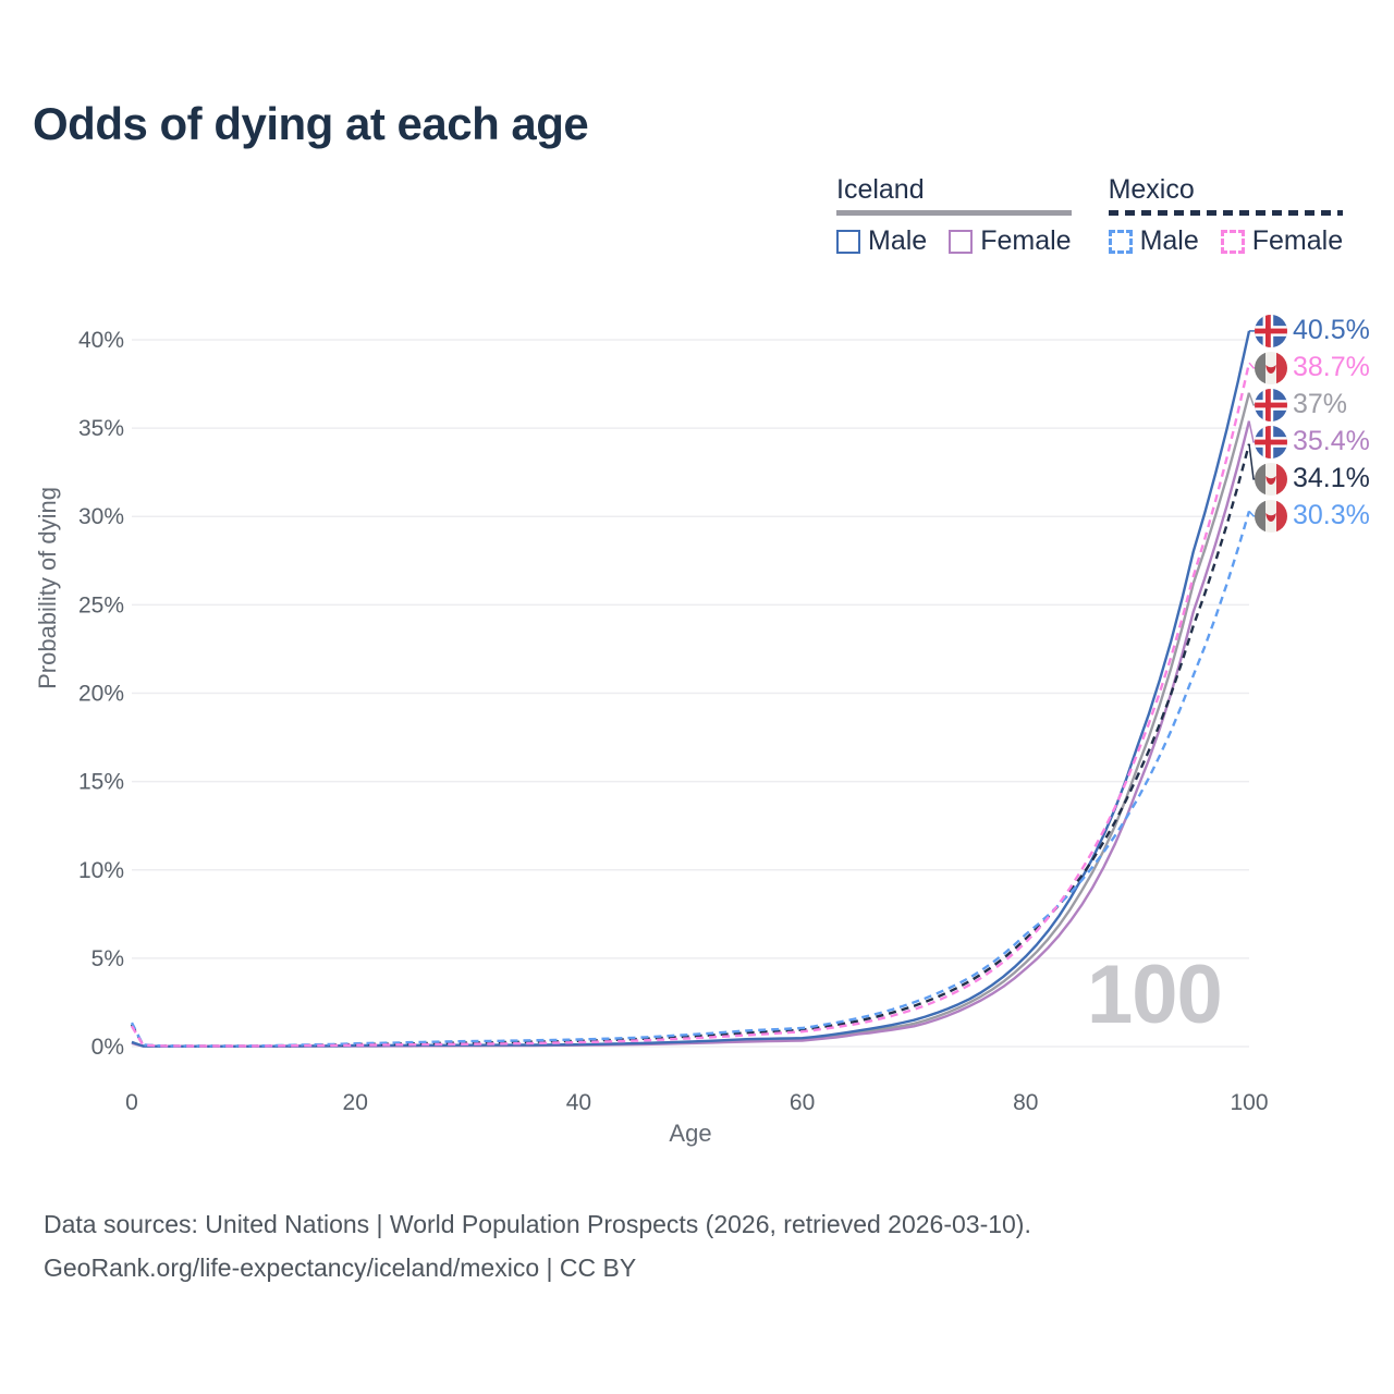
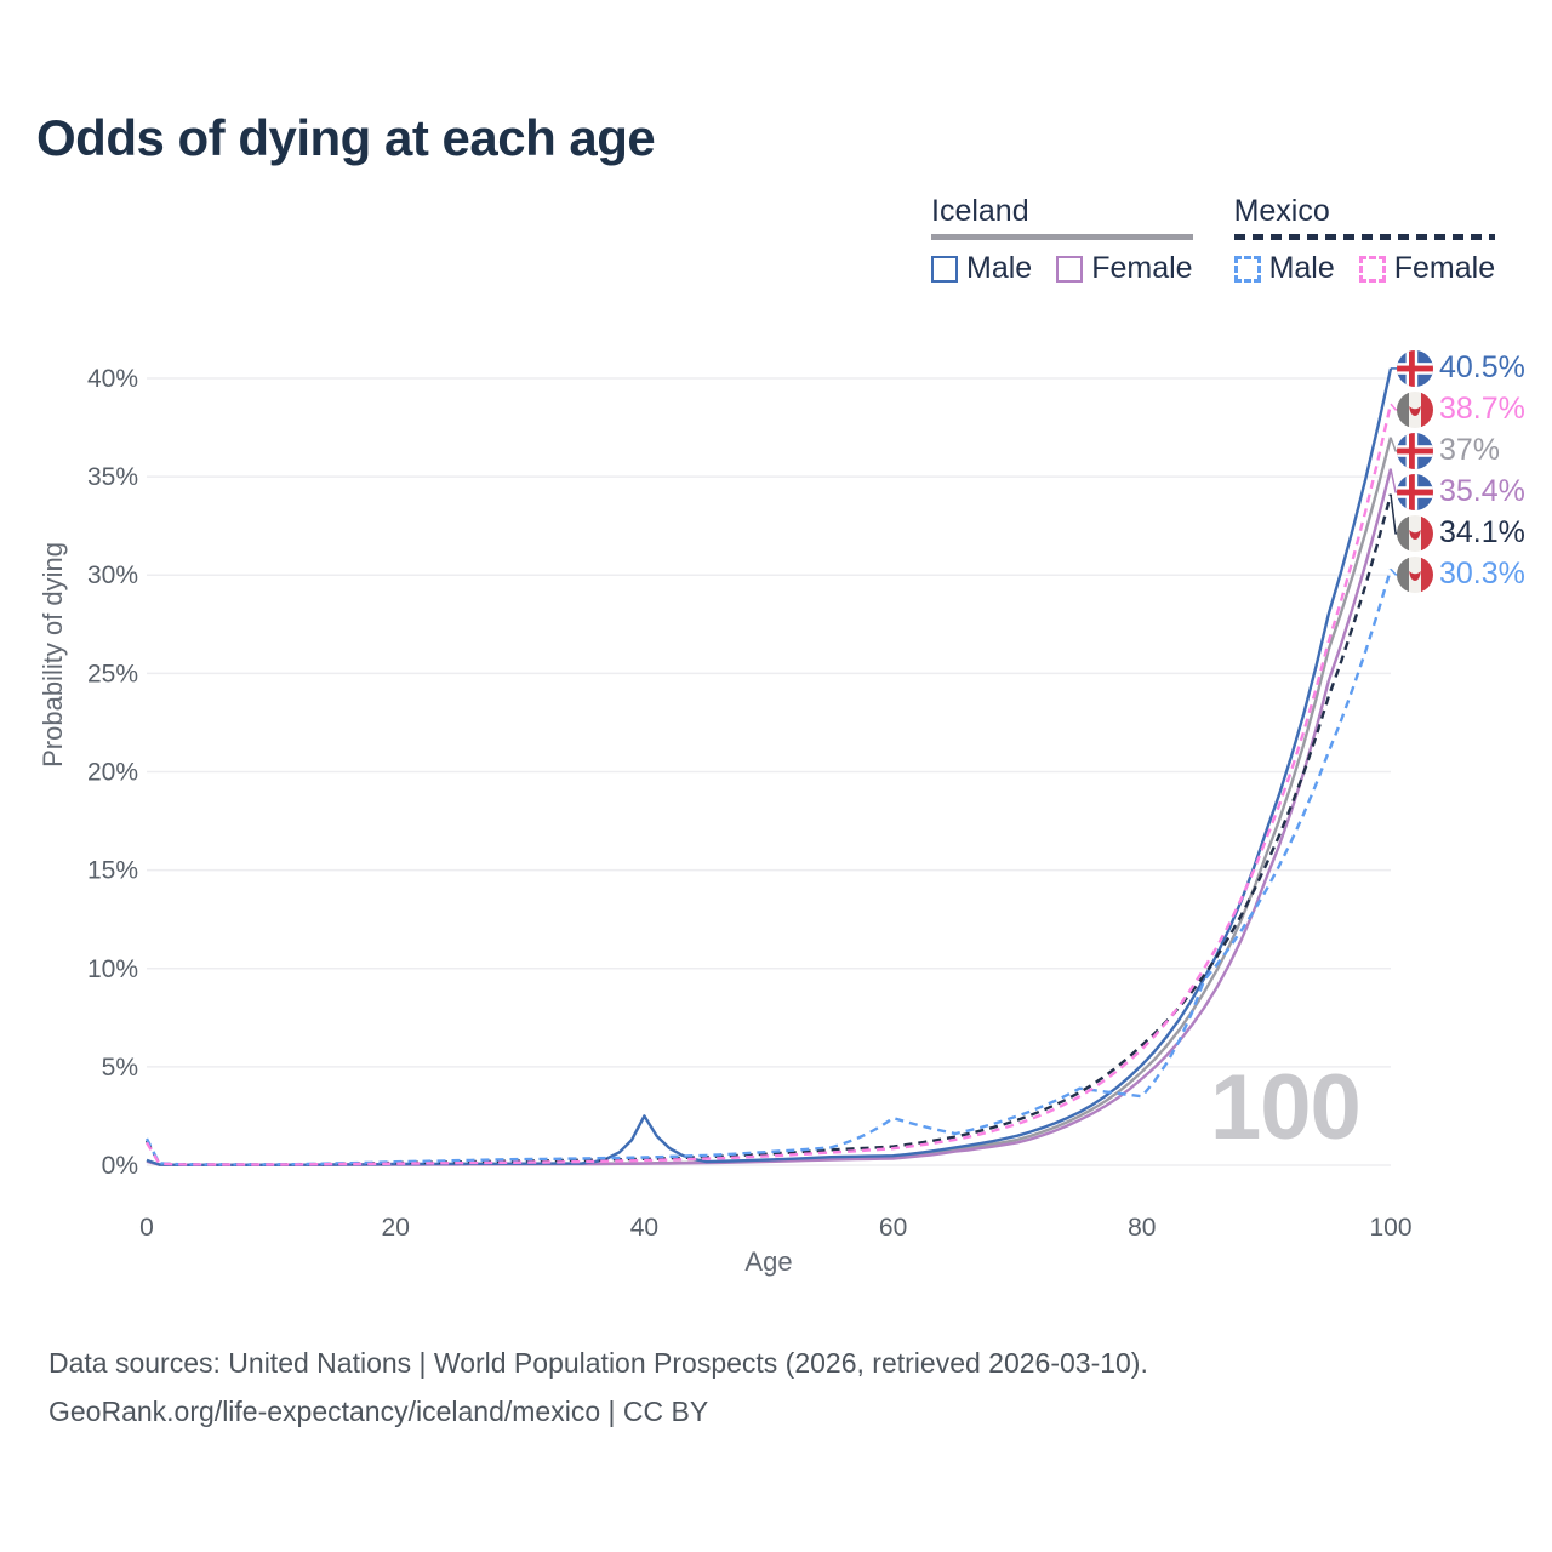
Iceland Male/40: 0.1% -> 2.5%
Mexico Male/60: 1.1% -> 2.4%
Mexico Male/80: 6.3% -> 3.5%
